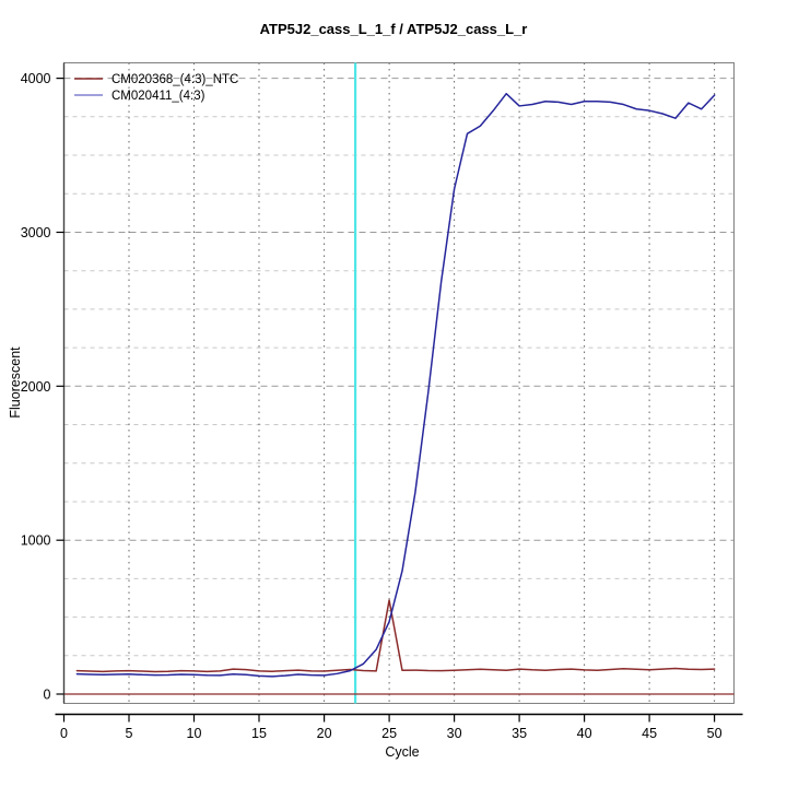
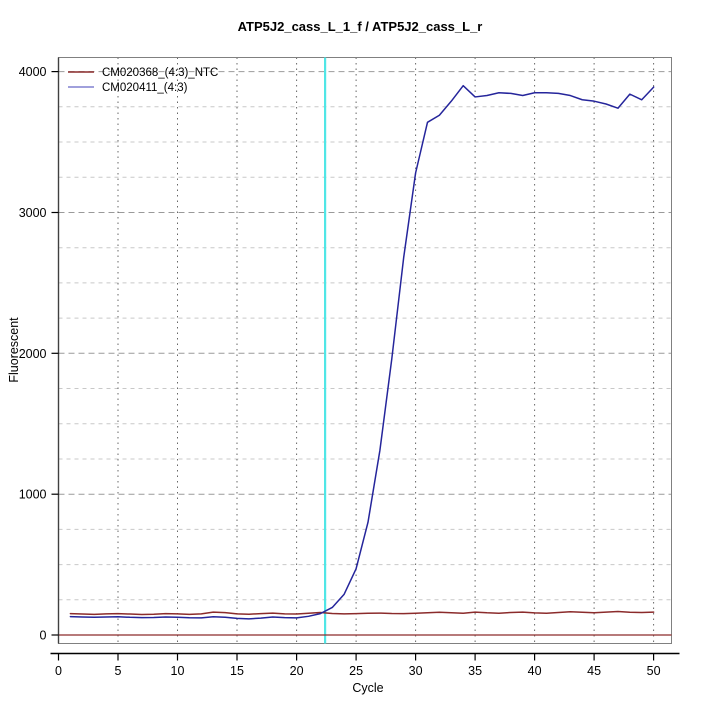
CM020368_(4:3)_NTC/25: 610 -> 150
